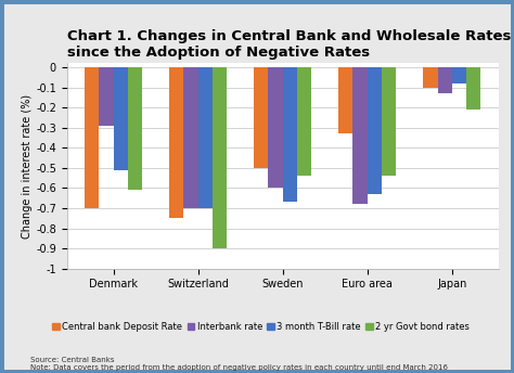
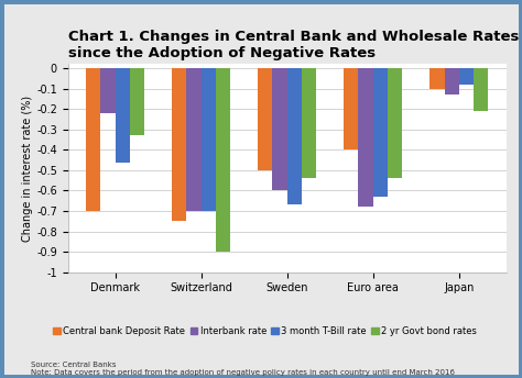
Interbank rate/Denmark: -0.29 -> -0.22
3 month T-Bill rate/Denmark: -0.51 -> -0.46
2 yr Govt bond rates/Denmark: -0.61 -> -0.33
Central bank Deposit Rate/Euro area: -0.33 -> -0.40
